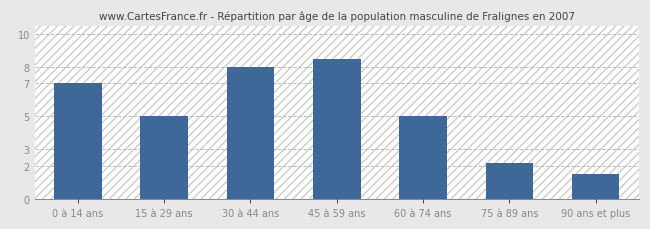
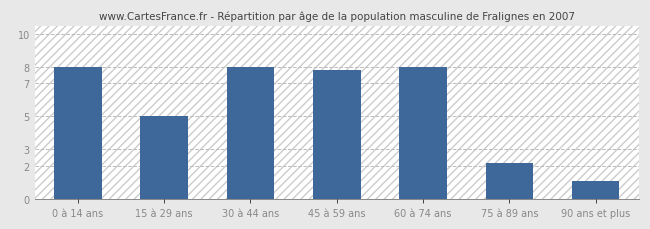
0 à 14 ans: 7.0 -> 8.0
45 à 59 ans: 8.5 -> 7.8
60 à 74 ans: 5.0 -> 8.0
90 ans et plus: 1.5 -> 1.1
